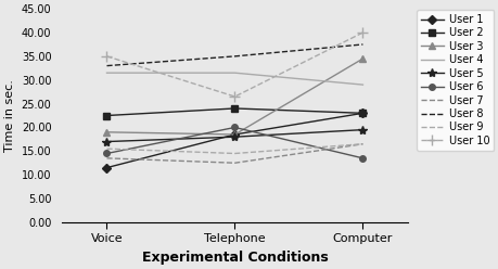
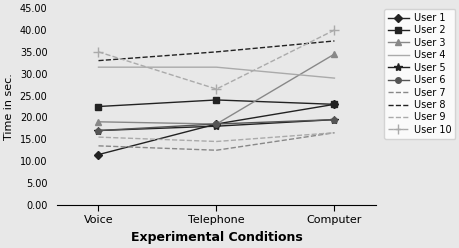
User 6/Voice: 14.5 -> 17.0
User 6/Telephone: 20.0 -> 18.5
User 6/Computer: 13.5 -> 19.5
